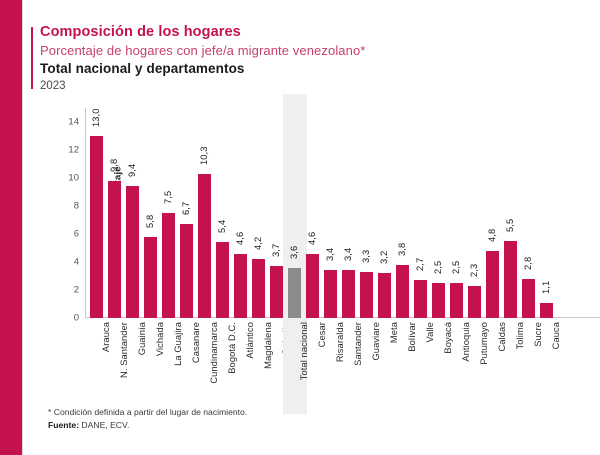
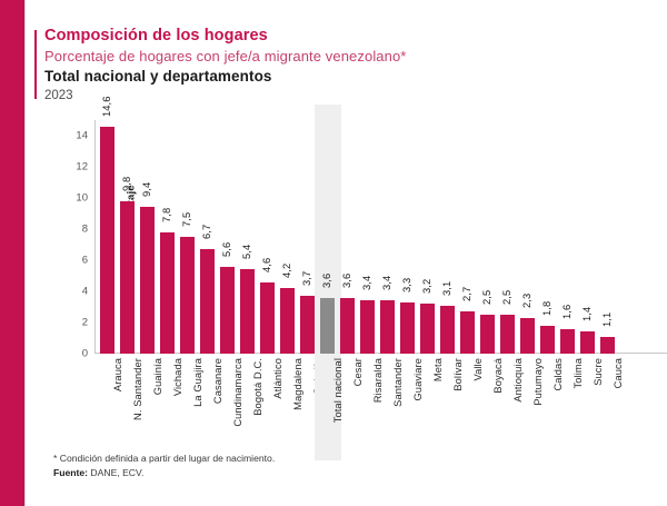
Arauca: 13,0 -> 14,6
Vichada: 5,8 -> 7,8
Cundinamarca: 10,3 -> 5,6
Cesar: 4,6 -> 3,6
Bolívar: 3,8 -> 3,1
Caldas: 4,8 -> 1,8
Tolima: 5,5 -> 1,6
Sucre: 2,8 -> 1,4
